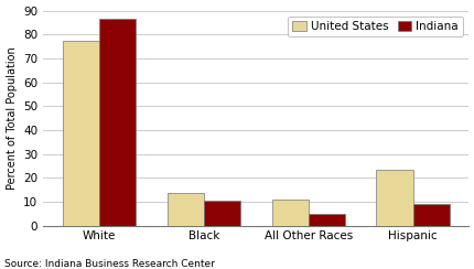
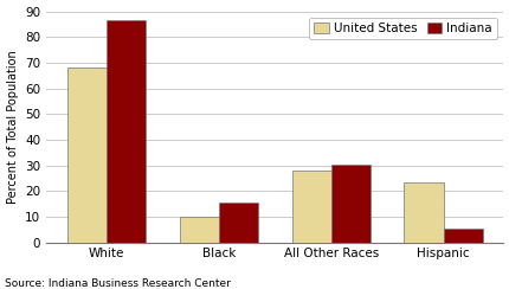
United States/White: 77.5 -> 68.0
United States/Black: 13.5 -> 10.0
Indiana/Black: 10.5 -> 15.5
United States/All Other Races: 11.0 -> 28.0
Indiana/All Other Races: 5.0 -> 30.5
Indiana/Hispanic: 9.0 -> 5.5
